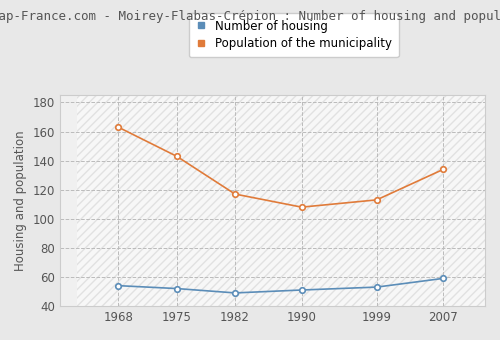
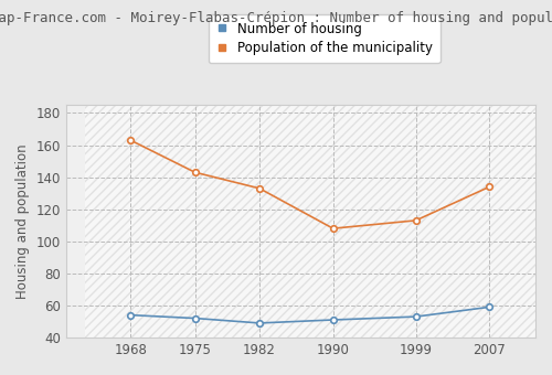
Population of the municipality/1982: 117 -> 133
